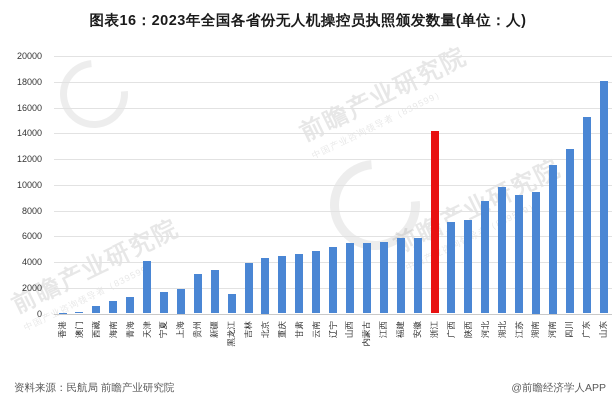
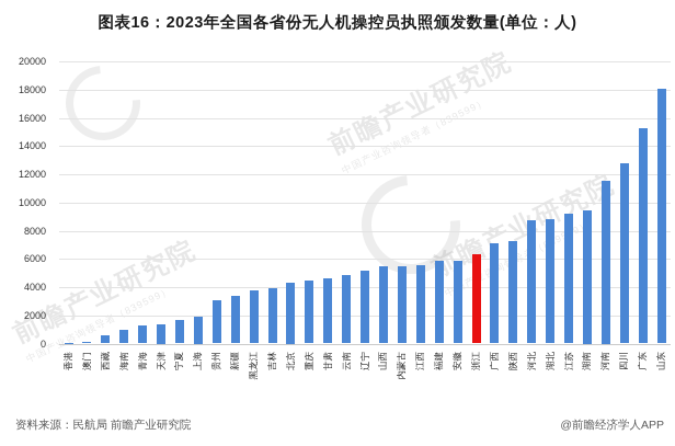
天津: 4100 -> 1400
黑龙江: 1500 -> 3800
浙江: 14200 -> 6400
湖北: 9800 -> 8800
